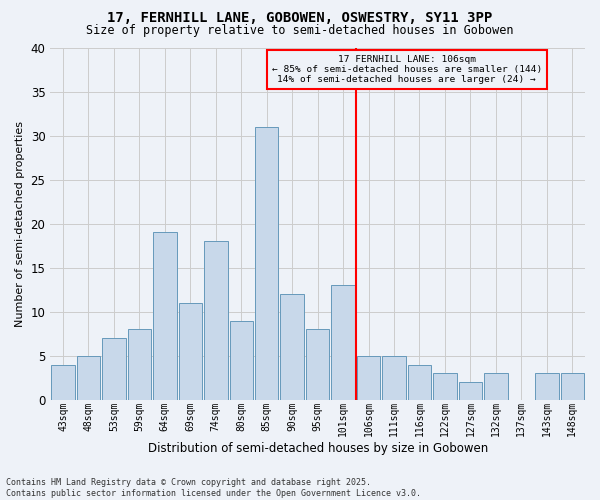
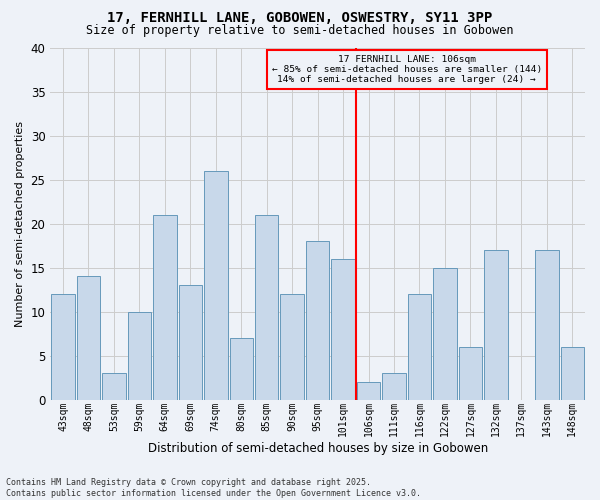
43sqm: 4 -> 12
48sqm: 5 -> 14
53sqm: 7 -> 3
59sqm: 8 -> 10
64sqm: 19 -> 21
69sqm: 11 -> 13
74sqm: 18 -> 26
80sqm: 9 -> 7
85sqm: 31 -> 21
95sqm: 8 -> 18
101sqm: 13 -> 16
106sqm: 5 -> 2
111sqm: 5 -> 3
116sqm: 4 -> 12
122sqm: 3 -> 15
127sqm: 2 -> 6
132sqm: 3 -> 17
143sqm: 3 -> 17
148sqm: 3 -> 6
